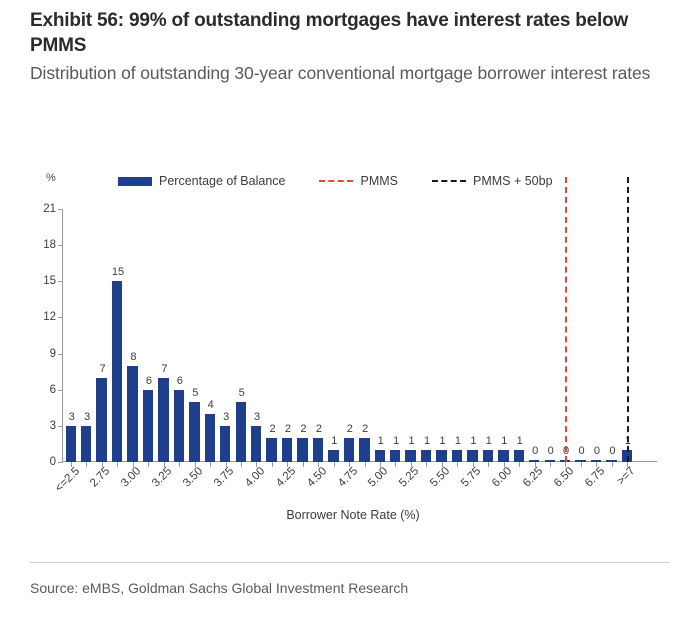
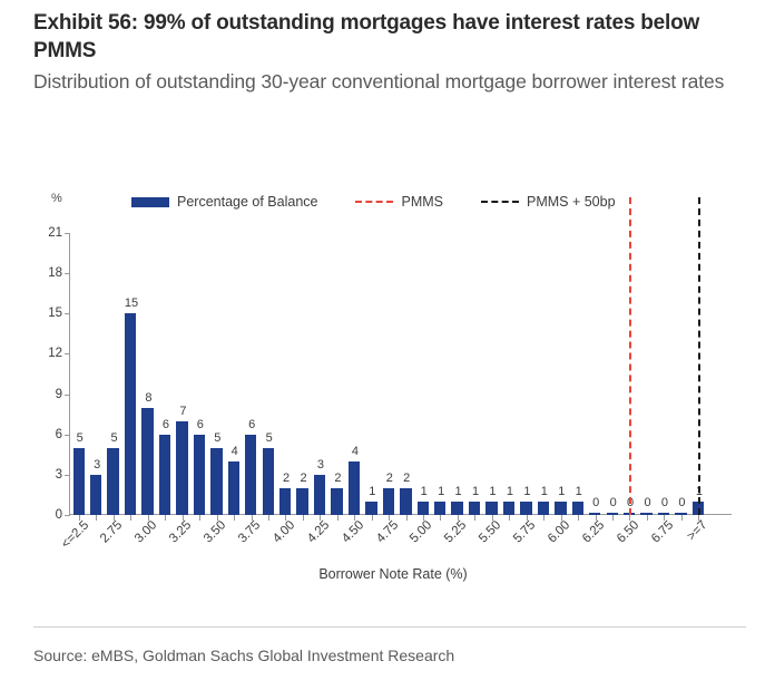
<=2.5: 3 -> 5
2.75: 7 -> 5
3.75: 3 -> 6
4.00: 3 -> 2
4.25: 2 -> 3
4.50: 2 -> 4
